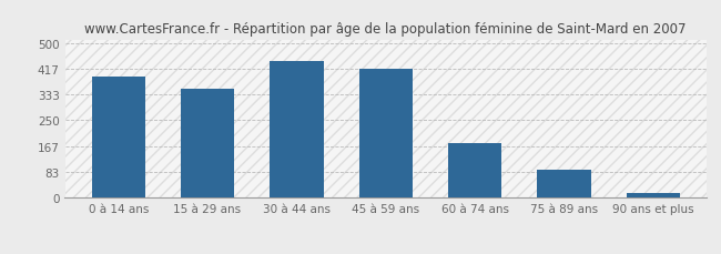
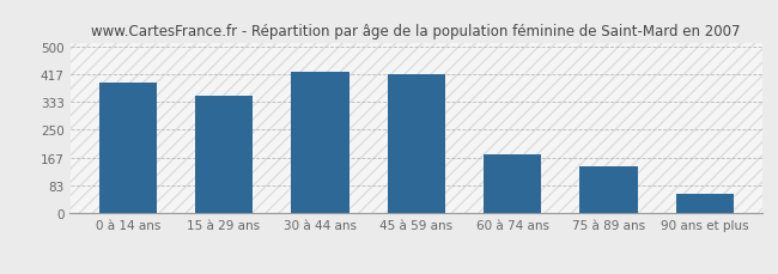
30 à 44 ans: 443 -> 425
75 à 89 ans: 90 -> 140
90 ans et plus: 15 -> 60
